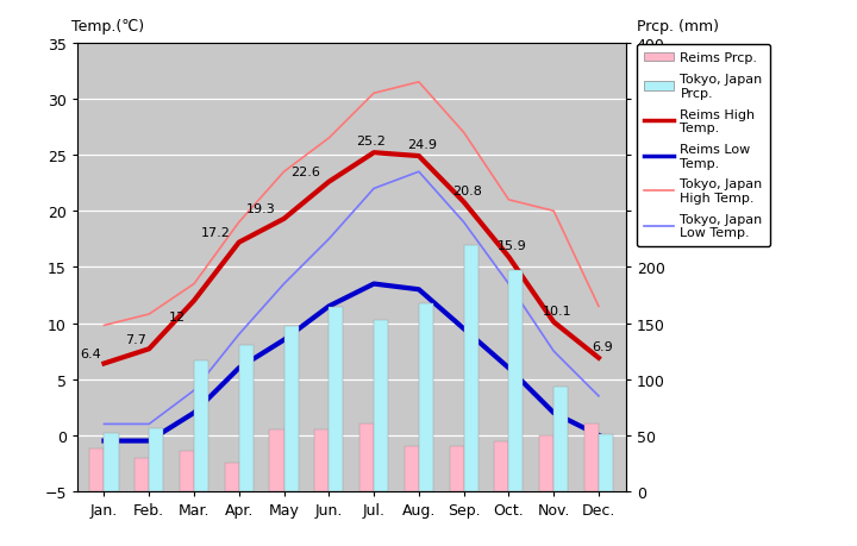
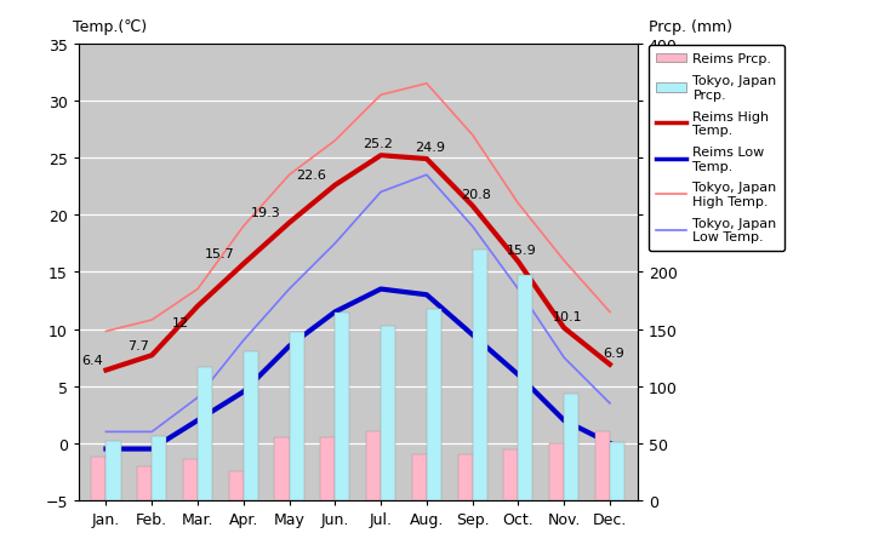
Reims High Temp./Apr.: 17.2 -> 15.7
Reims Low Temp./Apr.: 6.0 -> 4.5
Tokyo, Japan High Temp./Nov.: 20.0 -> 16.0
